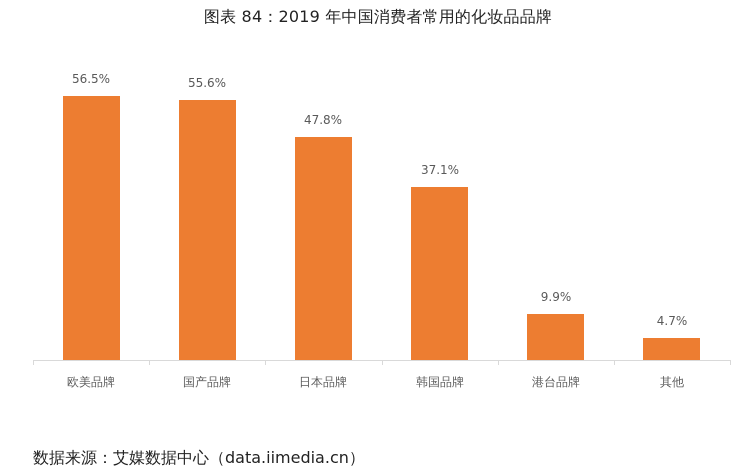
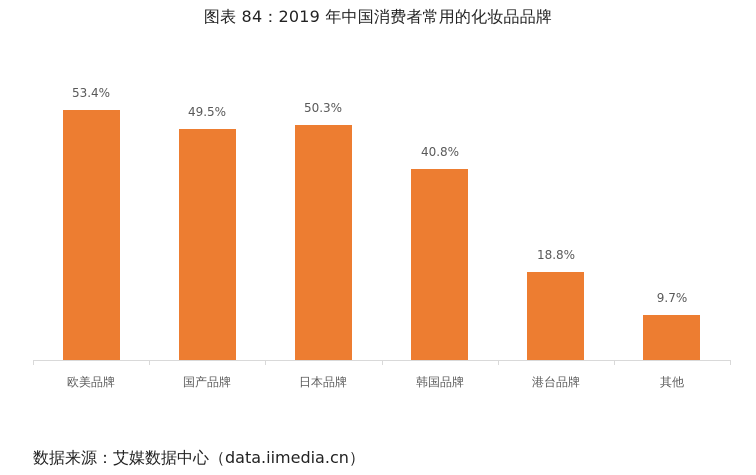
欧美品牌: 56.5% -> 53.4%
国产品牌: 55.6% -> 49.5%
日本品牌: 47.8% -> 50.3%
韩国品牌: 37.1% -> 40.8%
港台品牌: 9.9% -> 18.8%
其他: 4.7% -> 9.7%
